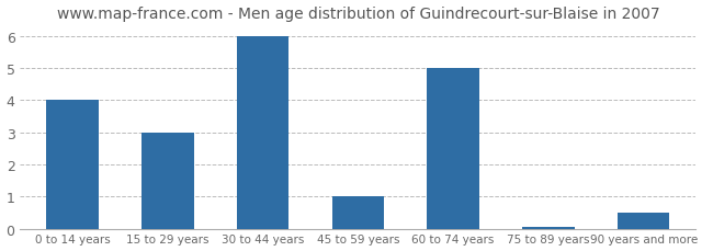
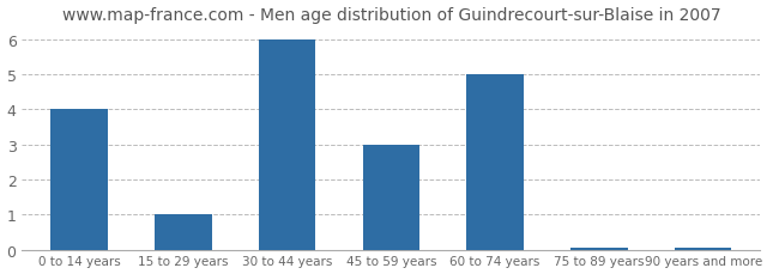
15 to 29 years: 3.00 -> 1.00
45 to 59 years: 1.00 -> 3.00
90 years and more: 0.50 -> 0.05
